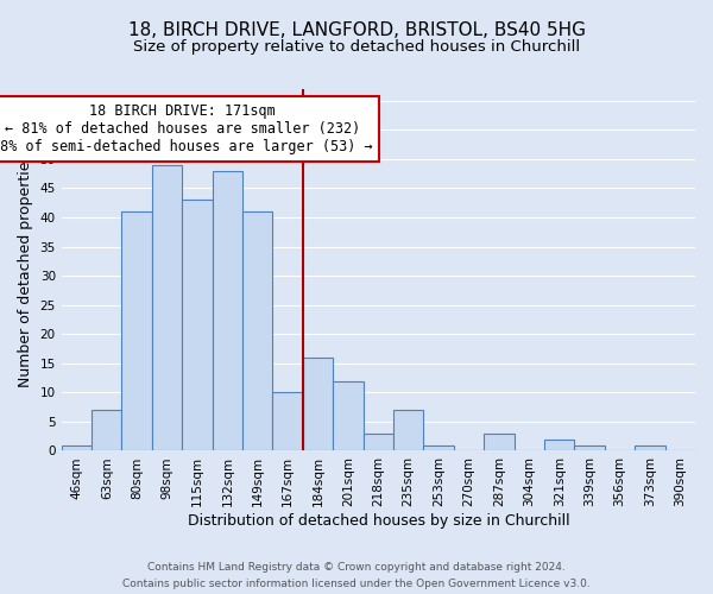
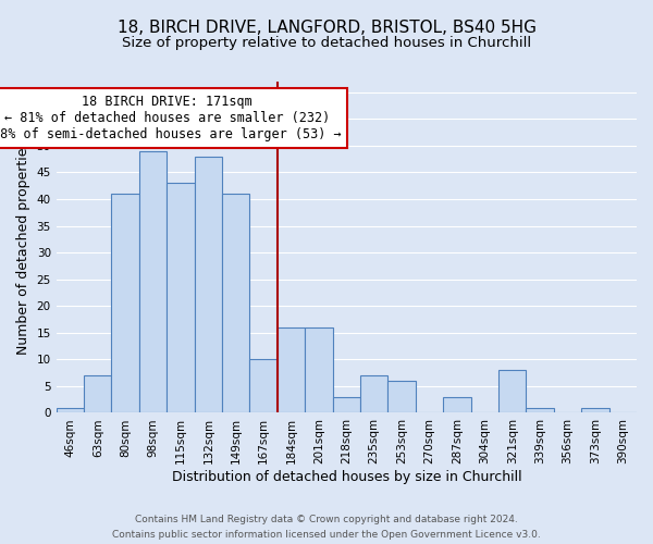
201sqm: 12 -> 16
253sqm: 1 -> 6
321sqm: 2 -> 8
